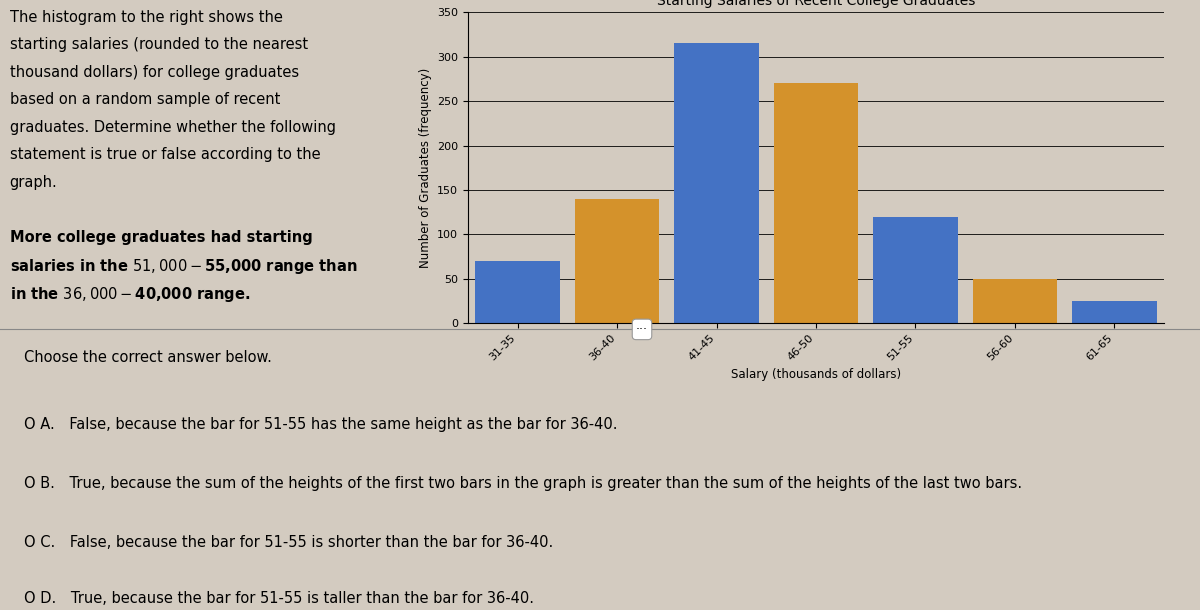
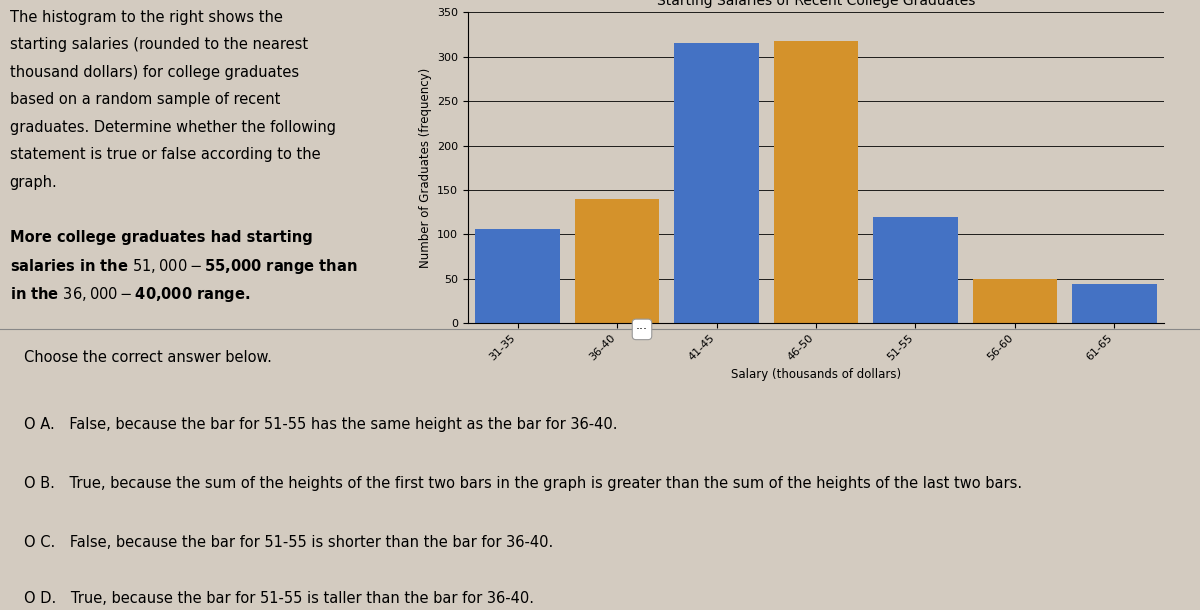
31-35: 70 -> 106
46-50: 270 -> 318
61-65: 25 -> 44
